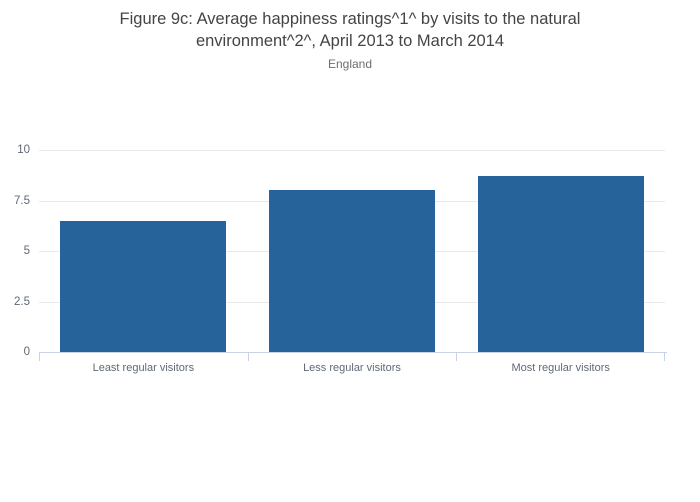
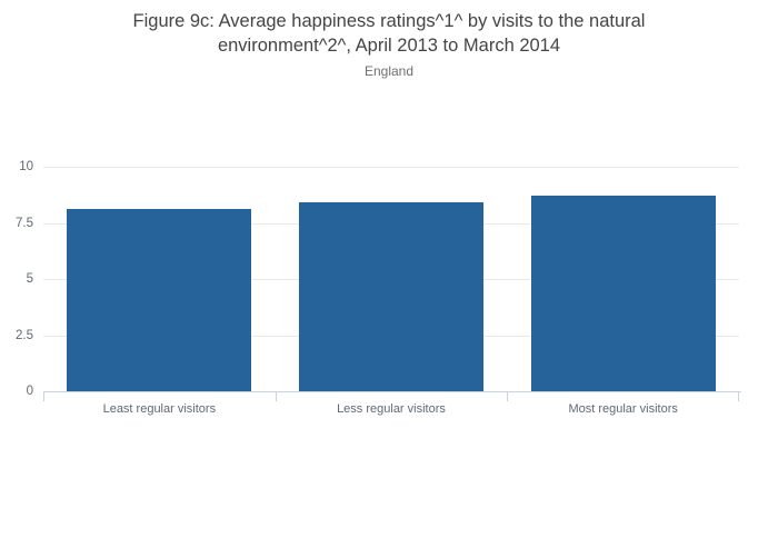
Least regular visitors: 6.5 -> 8.1
Less regular visitors: 8.0 -> 8.4
